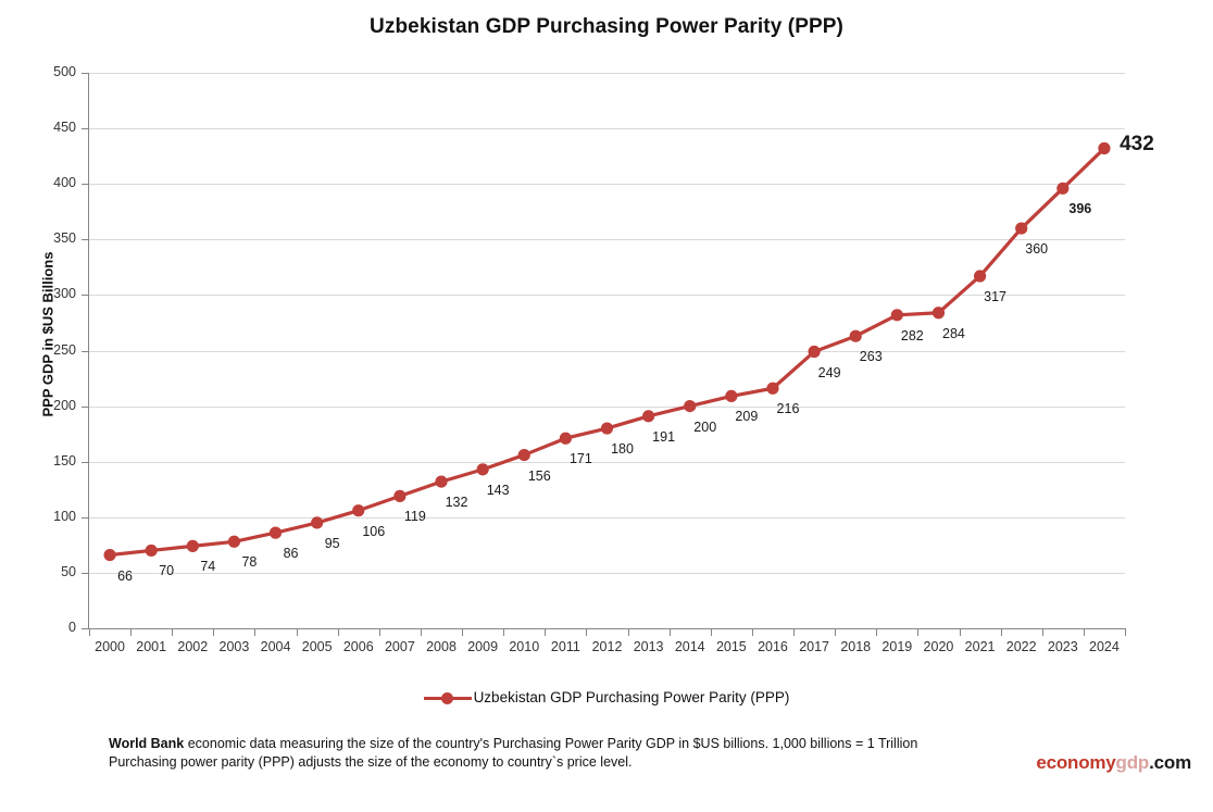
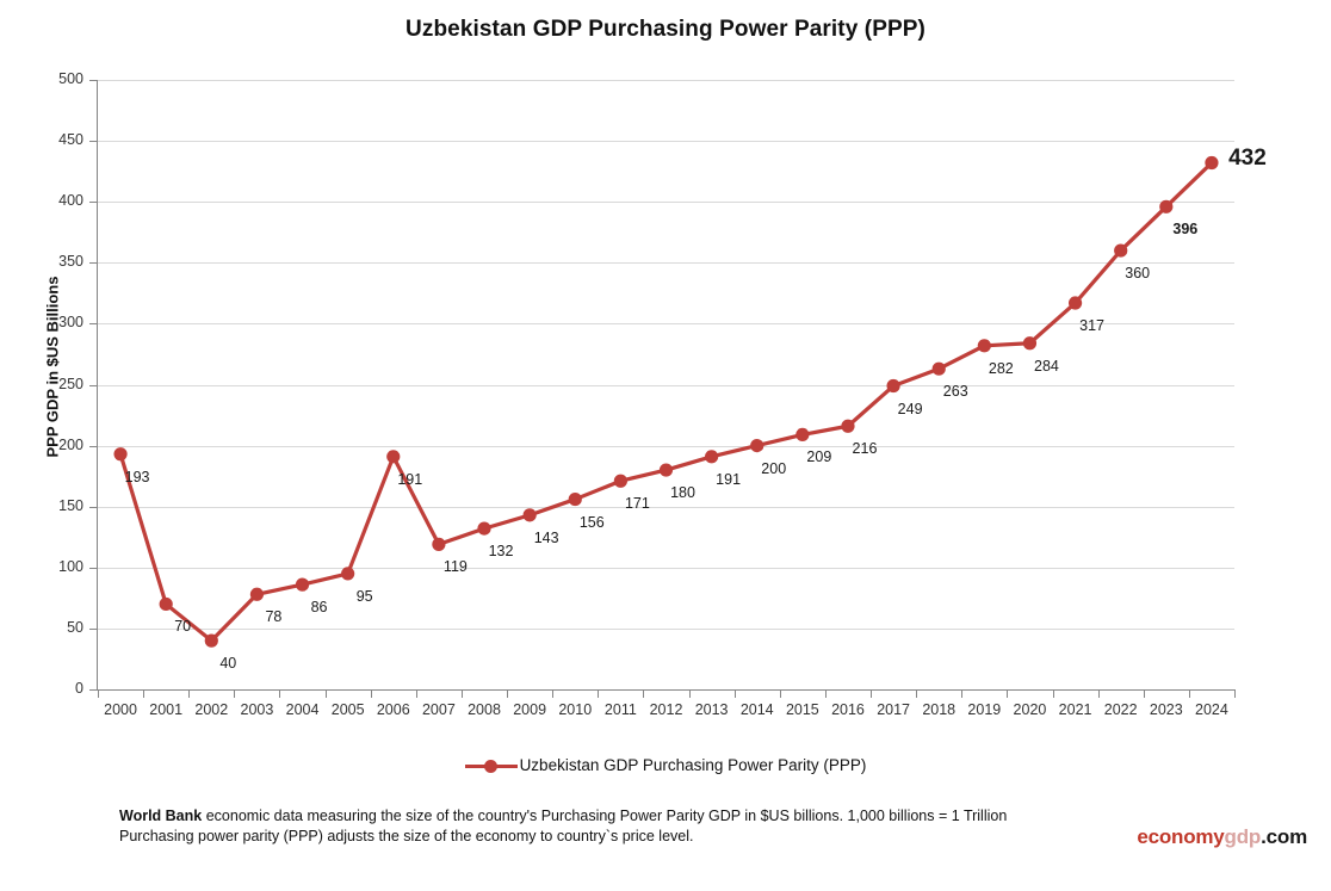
2000: 66 -> 193
2002: 74 -> 40
2006: 106 -> 191
